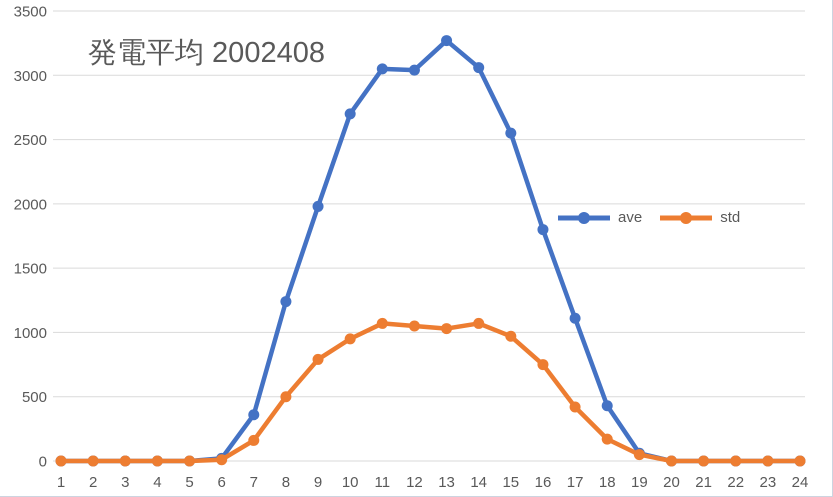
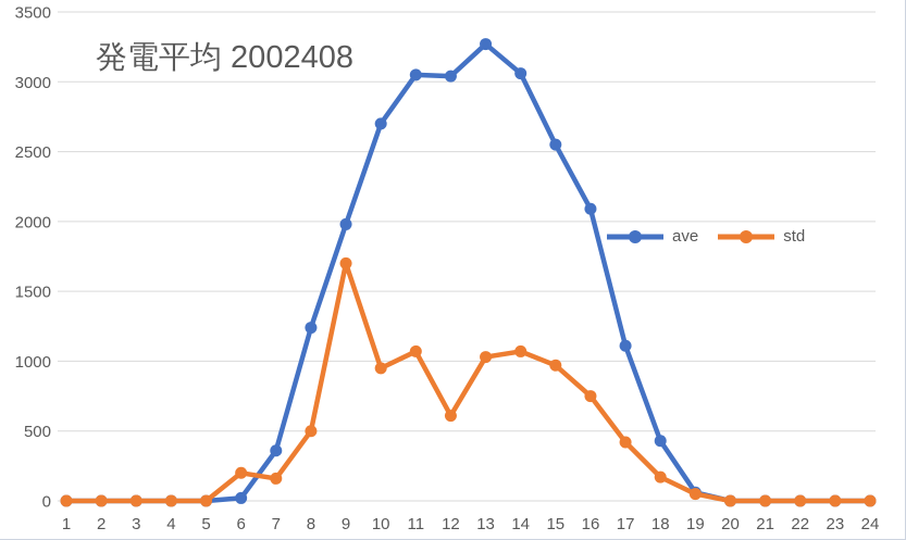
std/6: 10 -> 200
std/9: 790 -> 1700
std/12: 1050 -> 610
ave/16: 1800 -> 2090
